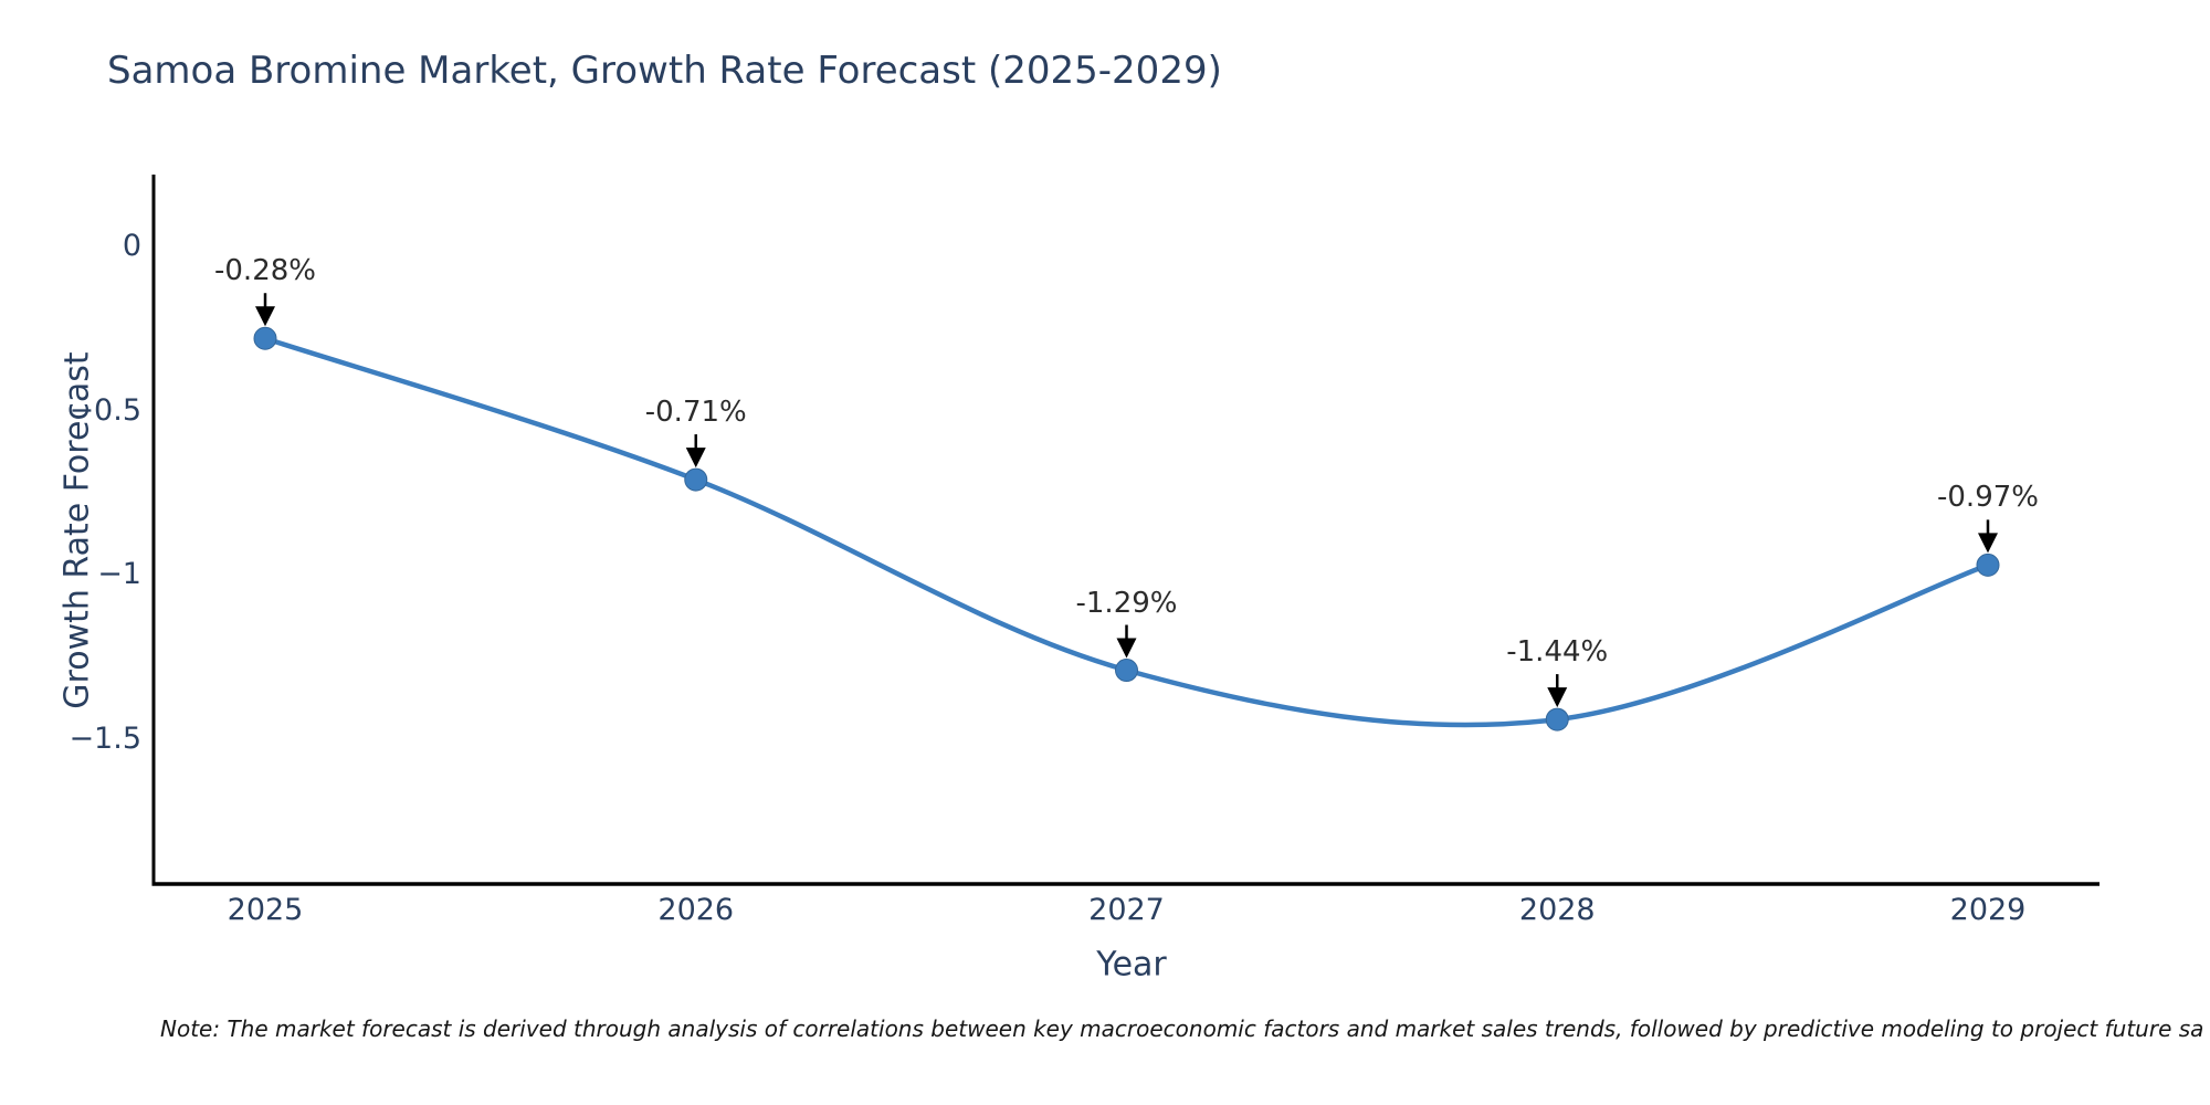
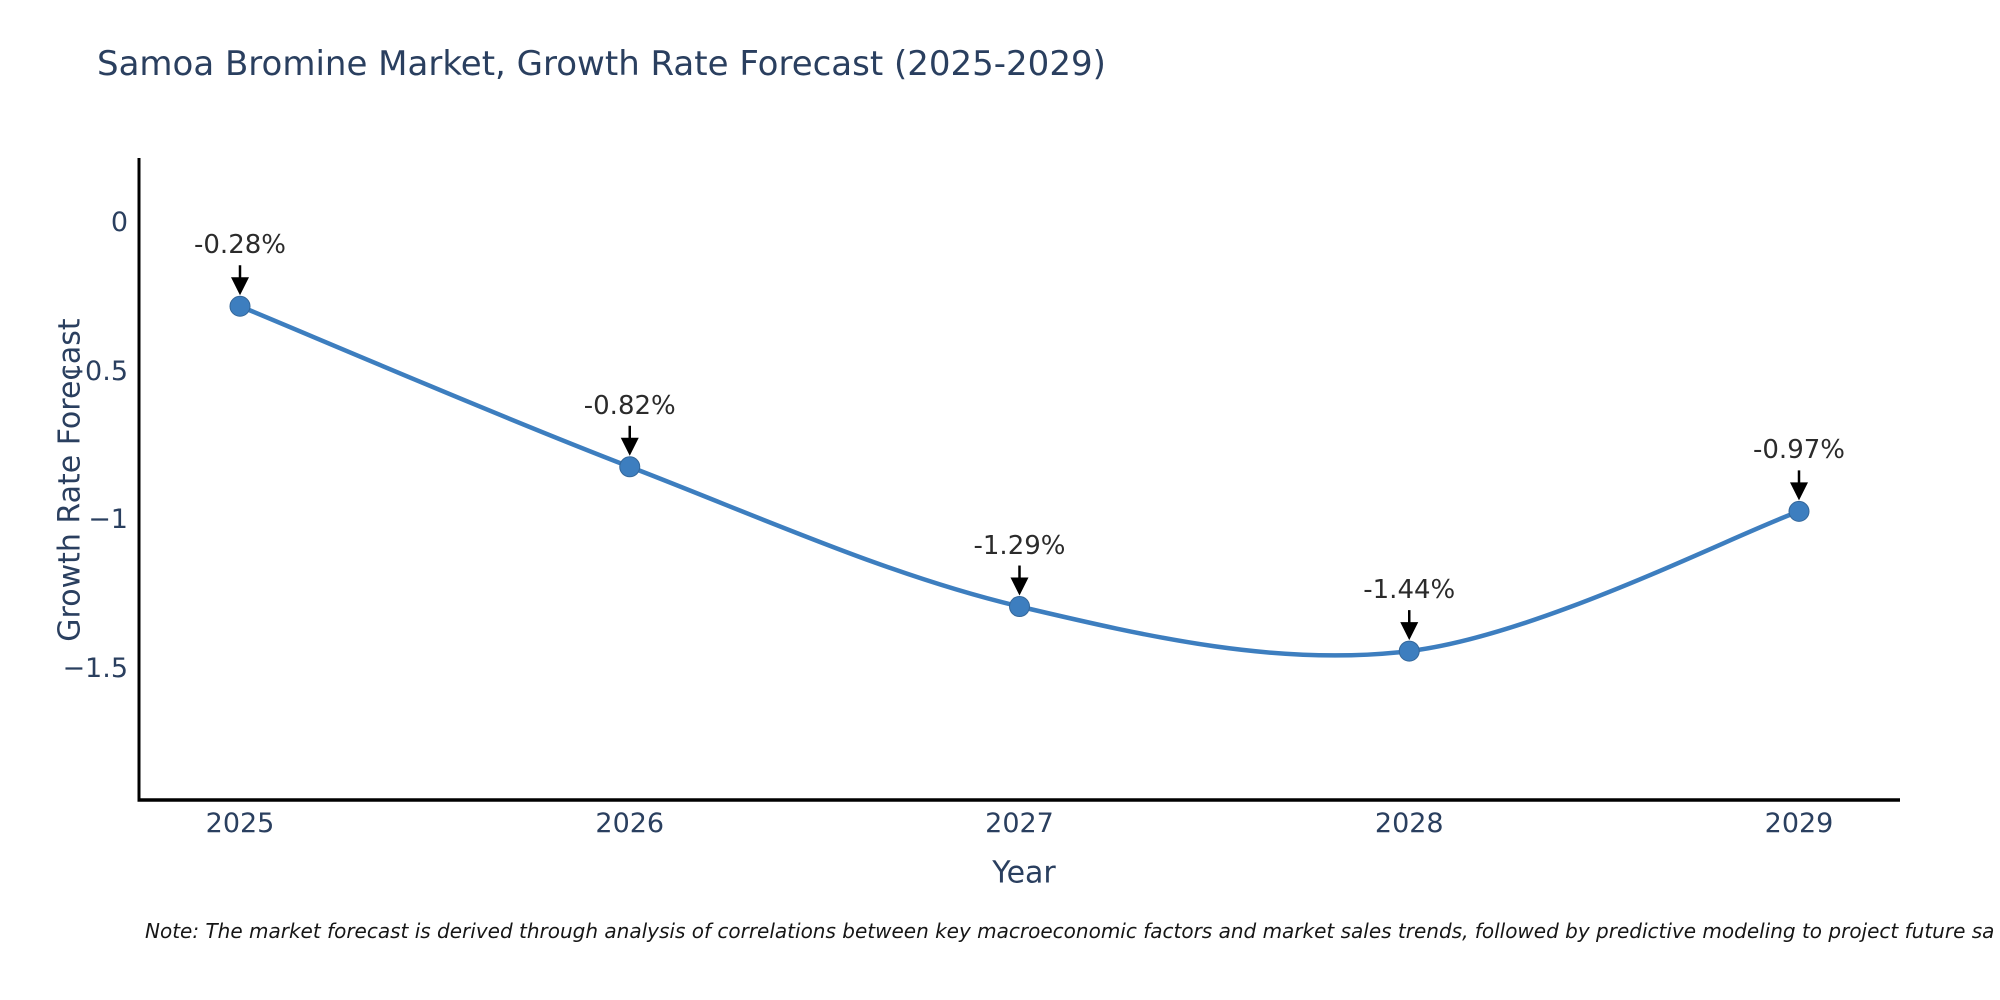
2026: -0.71% -> -0.82%
